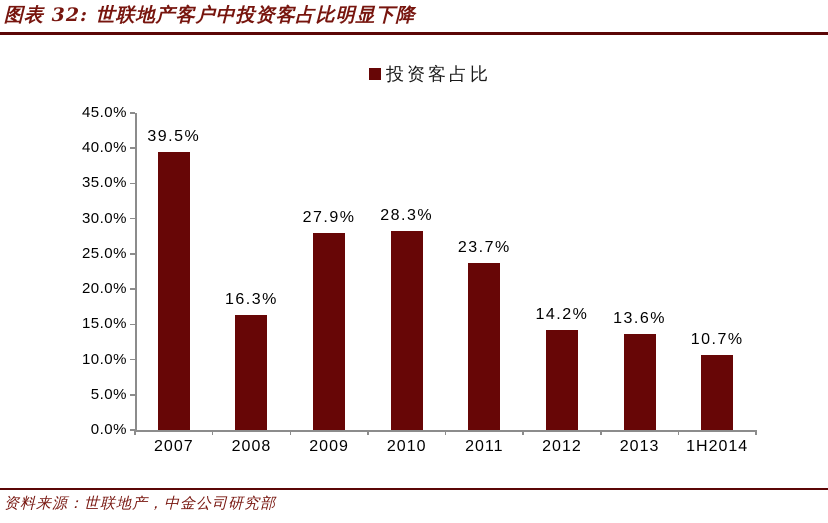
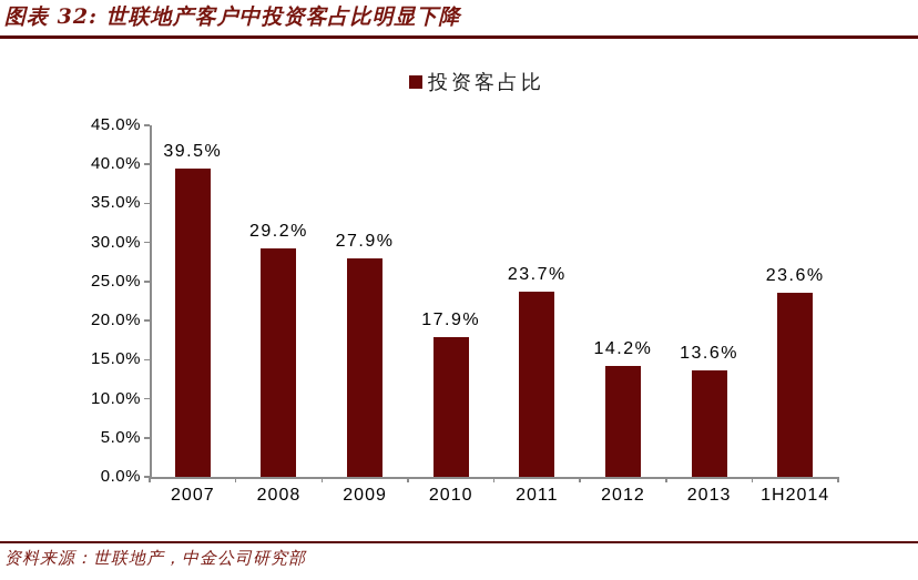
2008: 16.3% -> 29.2%
2010: 28.3% -> 17.9%
1H2014: 10.7% -> 23.6%
